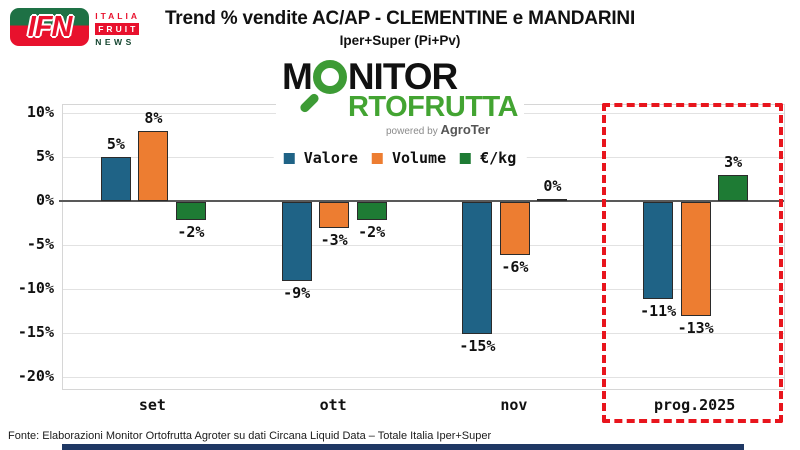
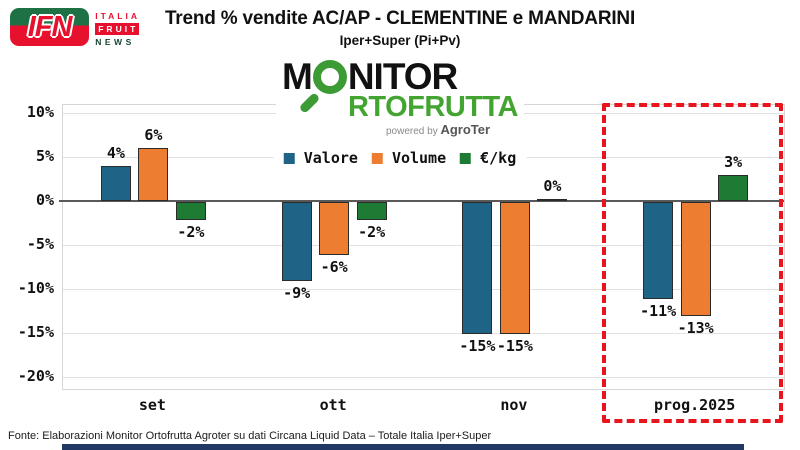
Valore/set: 5% -> 4%
Volume/set: 8% -> 6%
Volume/ott: -3% -> -6%
Volume/nov: -6% -> -15%
